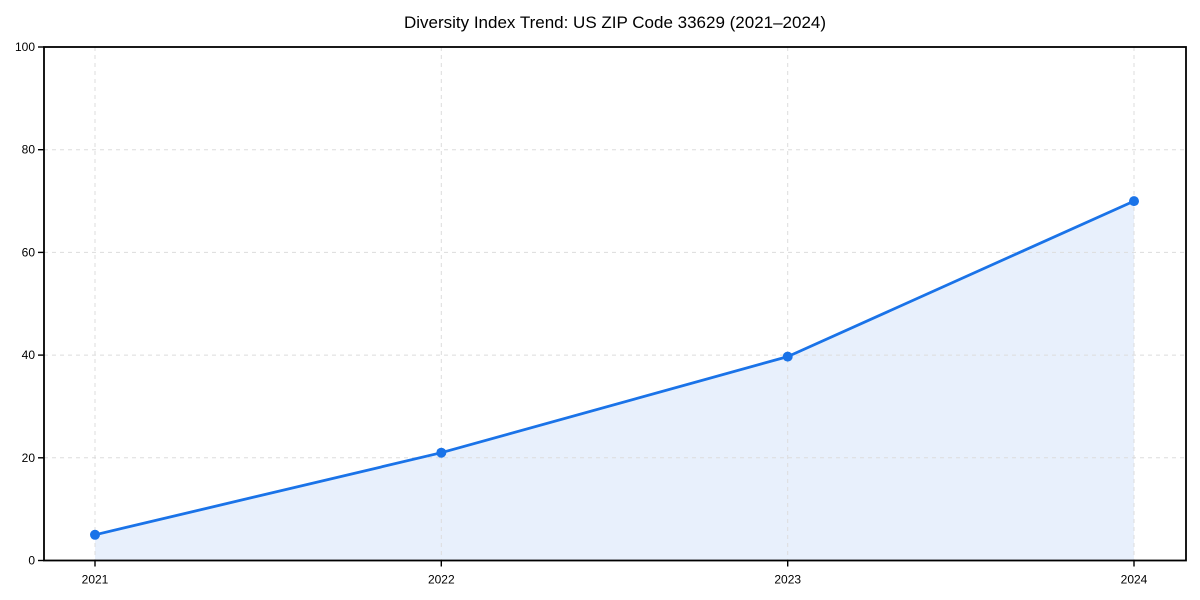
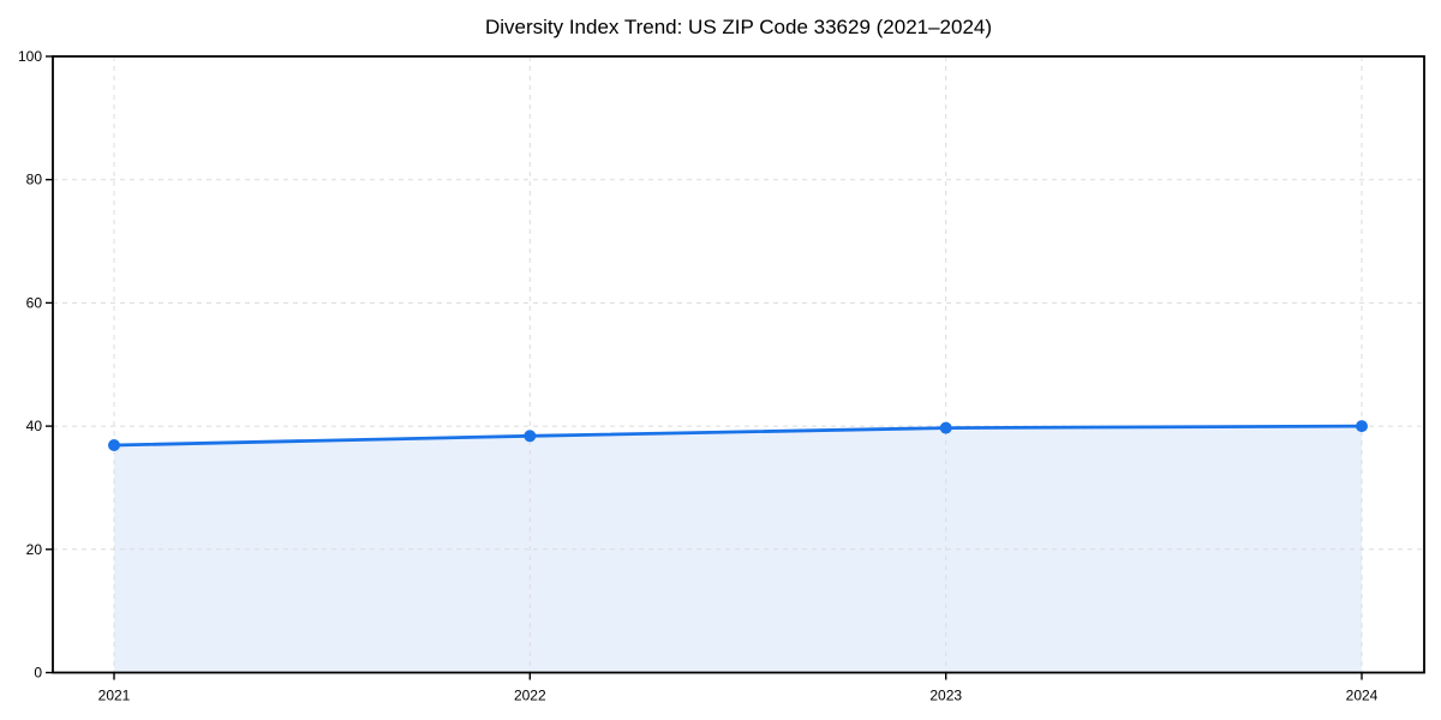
2021: 5 -> 37
2022: 21 -> 38
2024: 70 -> 40
